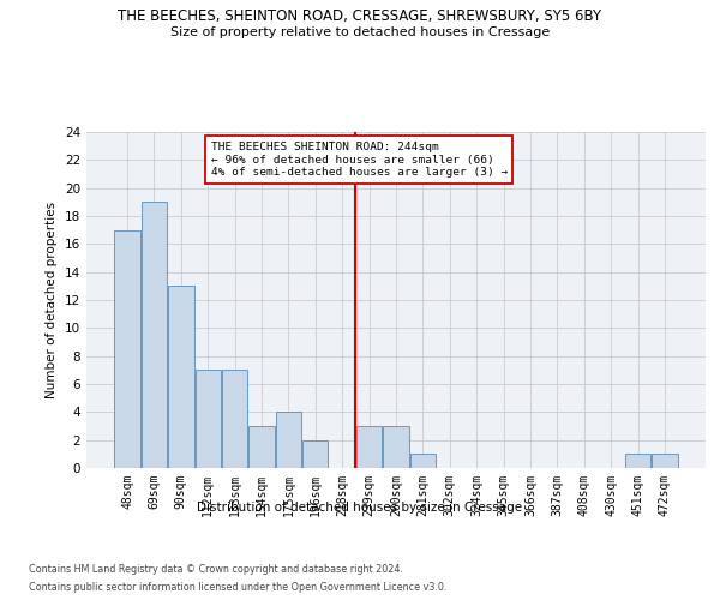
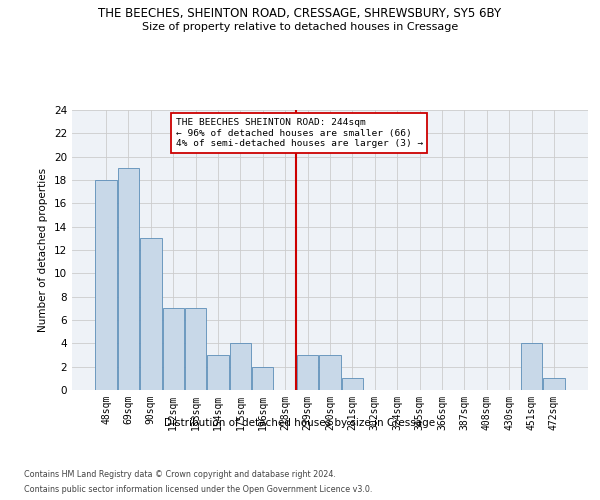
48sqm: 17 -> 18
451sqm: 1 -> 4
